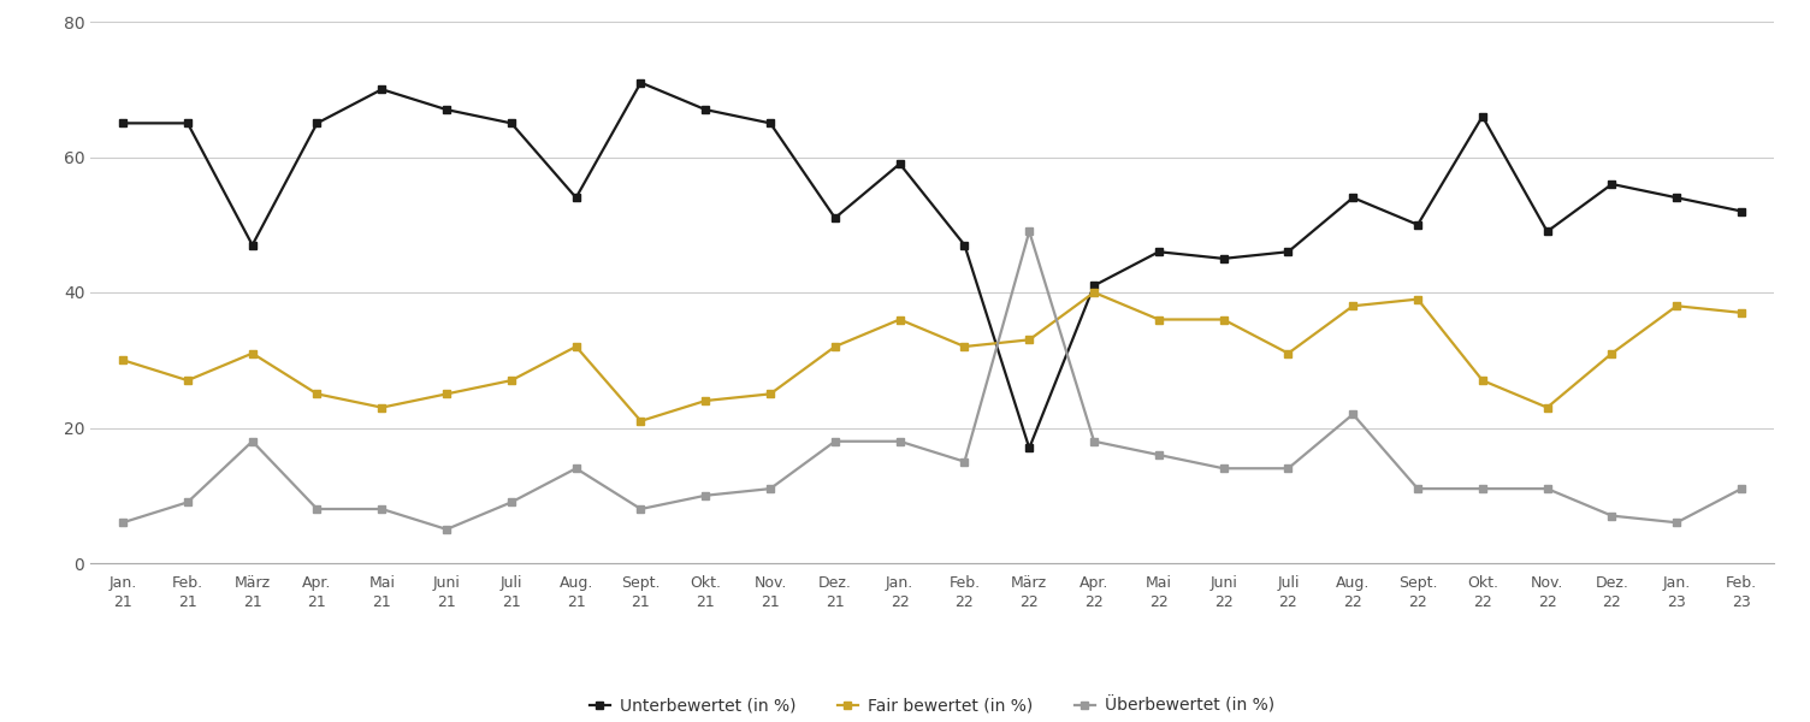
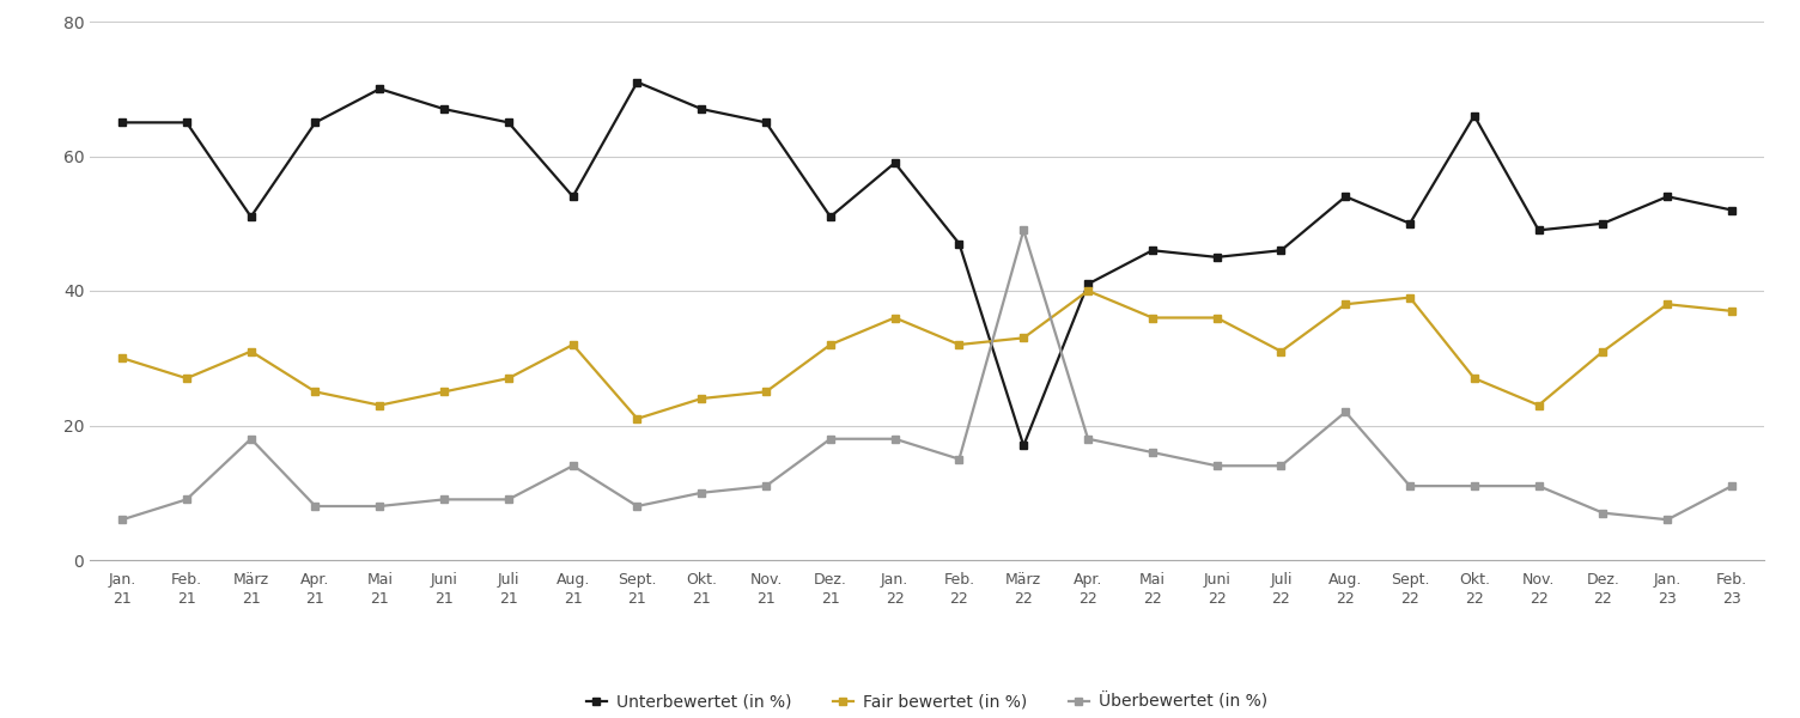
Unterbewertet (in %)/März 21: 47 -> 51
Überbewertet (in %)/Juni 21: 5 -> 9
Unterbewertet (in %)/Dez. 22: 56 -> 50
